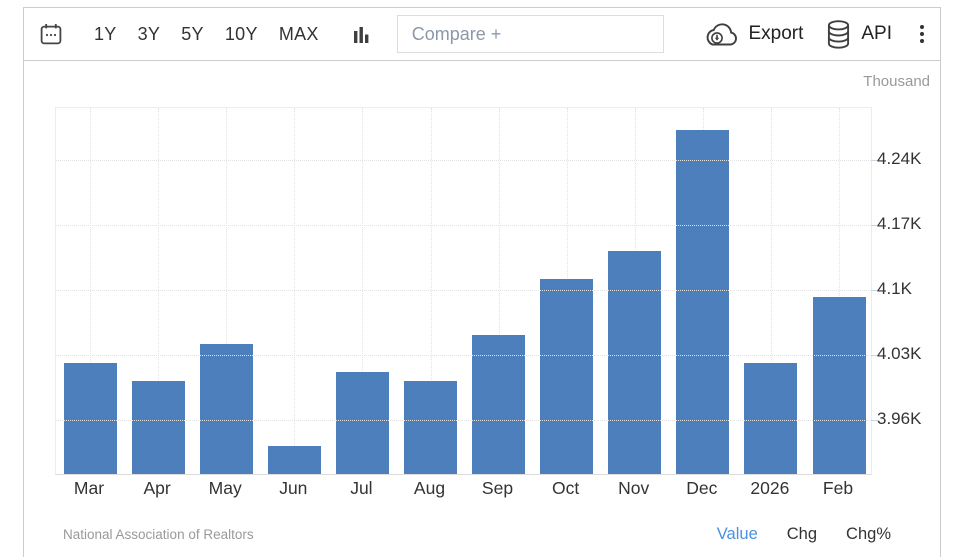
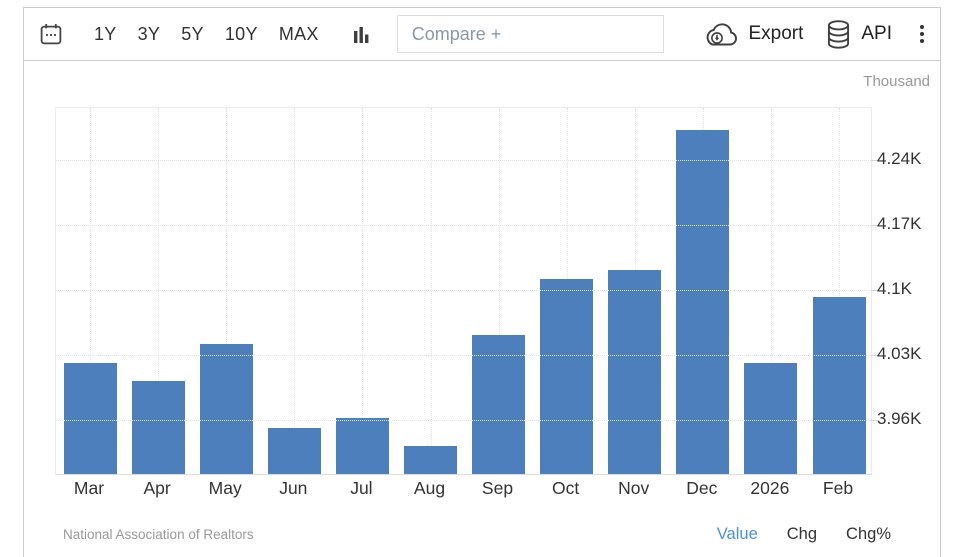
Jun: 3.93K -> 3.95K
Jul: 4.01K -> 3.96K
Aug: 4.00K -> 3.93K
Nov: 4.14K -> 4.12K
